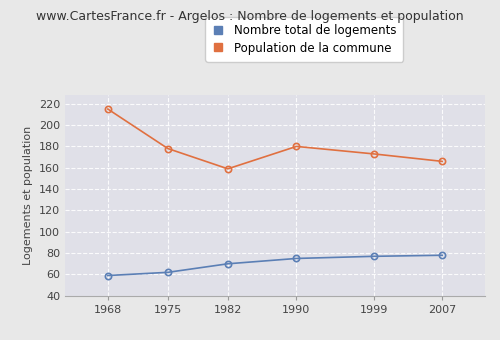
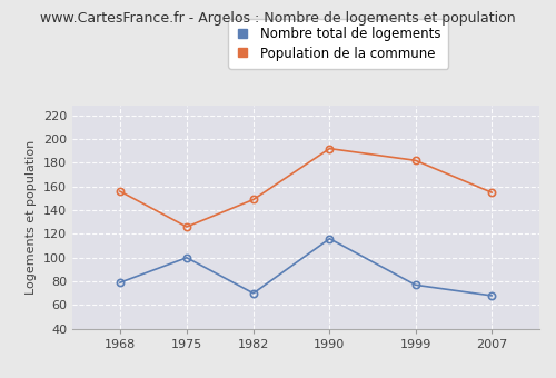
Nombre total de logements/1968: 59 -> 79
Population de la commune/1968: 215 -> 156
Nombre total de logements/1975: 62 -> 100
Population de la commune/1975: 178 -> 126
Population de la commune/1982: 159 -> 149
Nombre total de logements/1990: 75 -> 116
Population de la commune/1990: 180 -> 192
Population de la commune/1999: 173 -> 182
Nombre total de logements/2007: 78 -> 68
Population de la commune/2007: 166 -> 155
